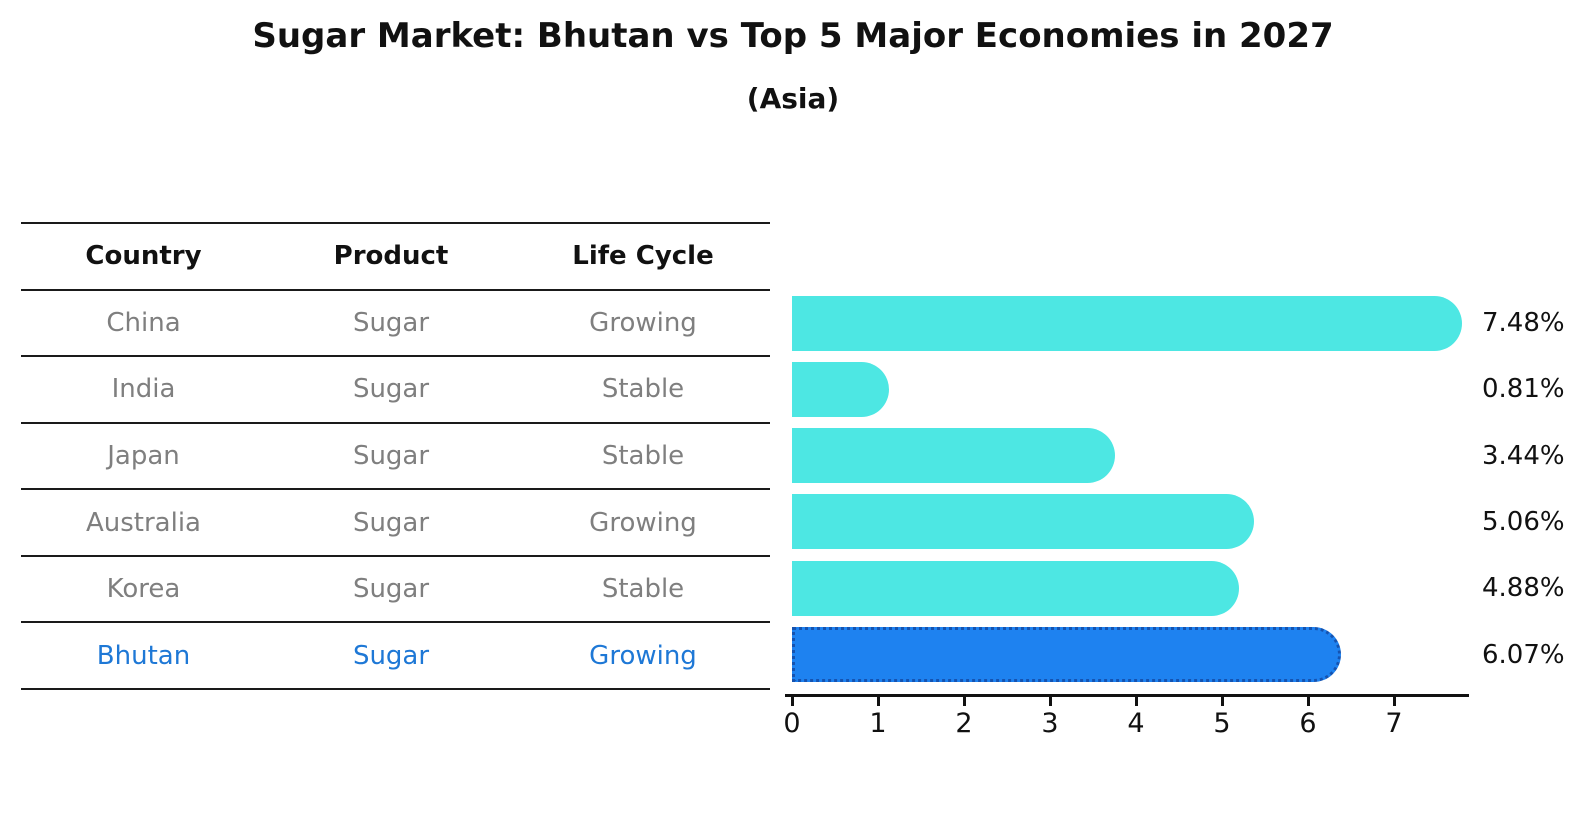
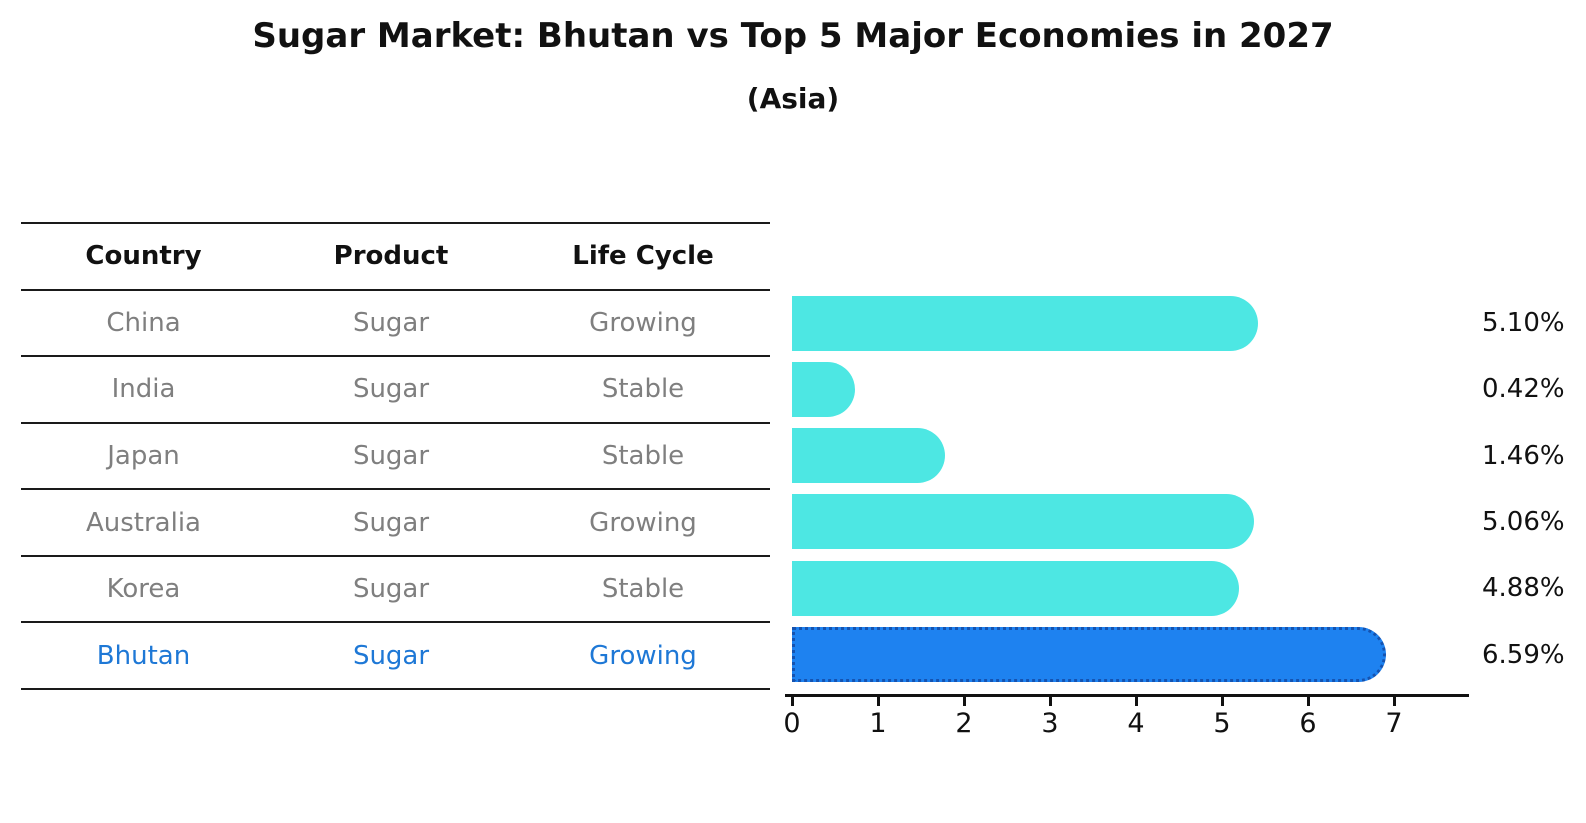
China: 7.48% -> 5.10%
India: 0.81% -> 0.42%
Japan: 3.44% -> 1.46%
Bhutan: 6.07% -> 6.59%
